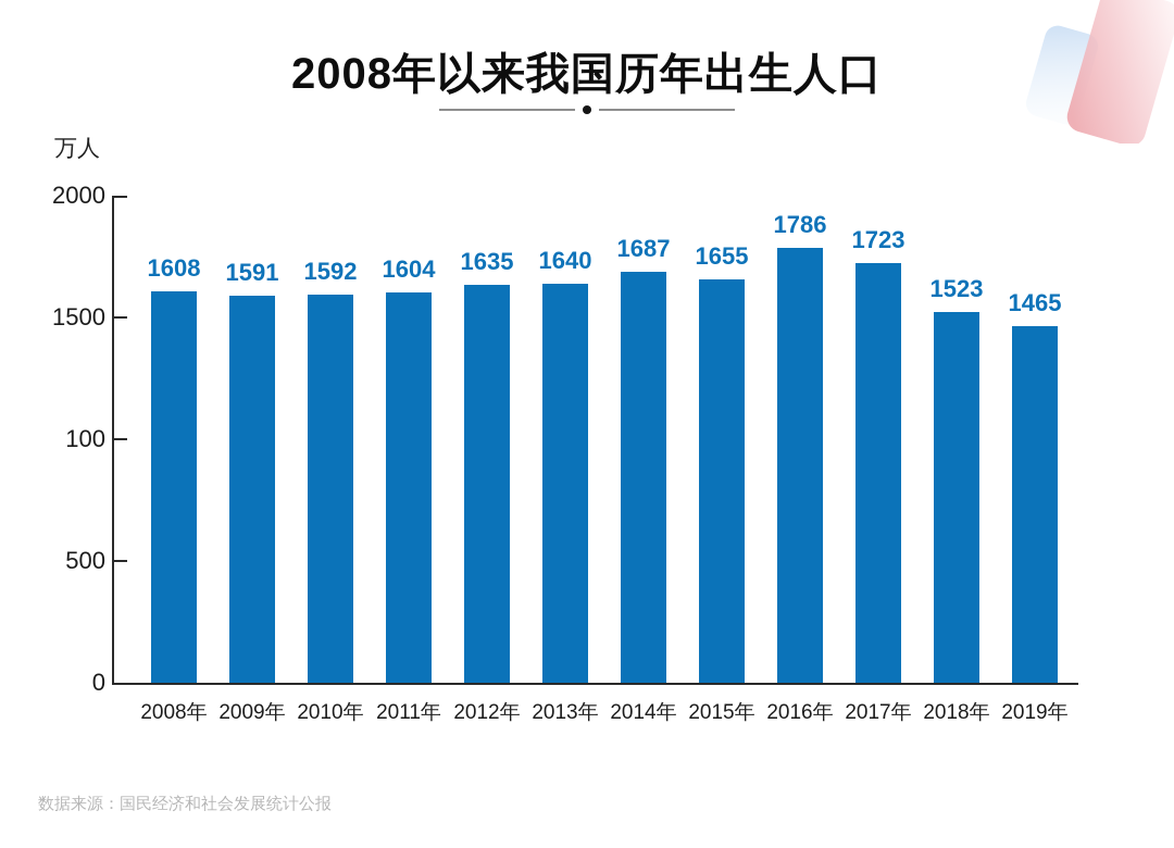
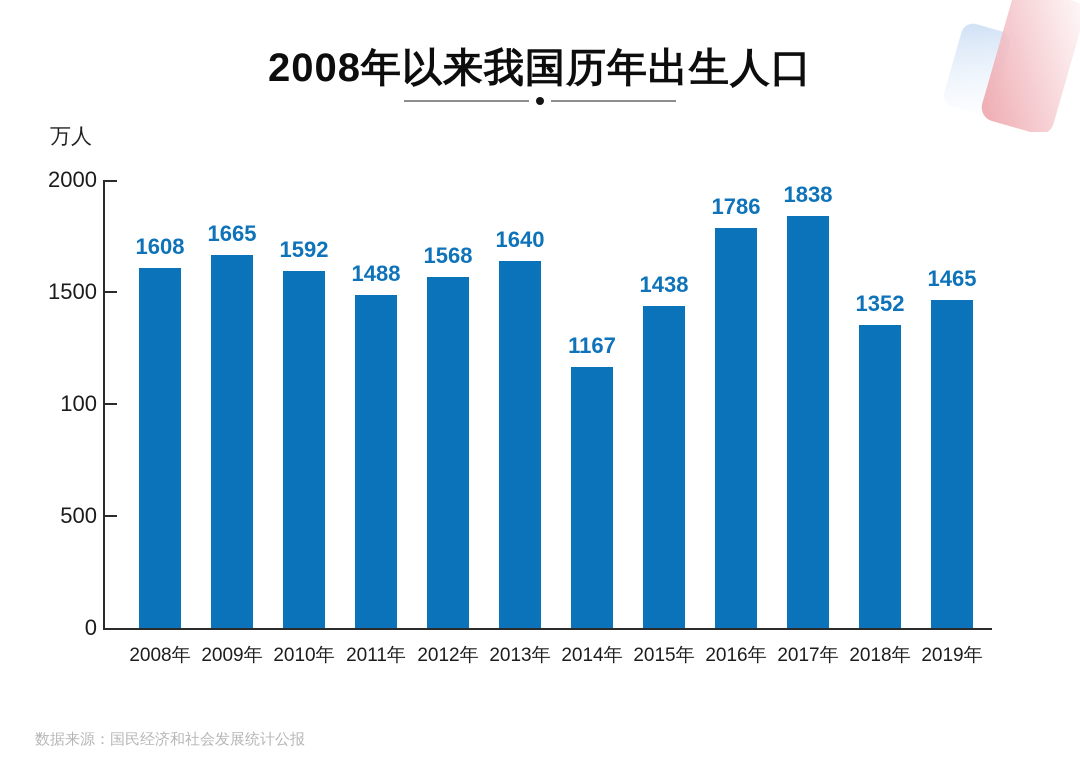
2009年: 1591 -> 1665
2011年: 1604 -> 1488
2012年: 1635 -> 1568
2014年: 1687 -> 1167
2015年: 1655 -> 1438
2017年: 1723 -> 1838
2018年: 1523 -> 1352
